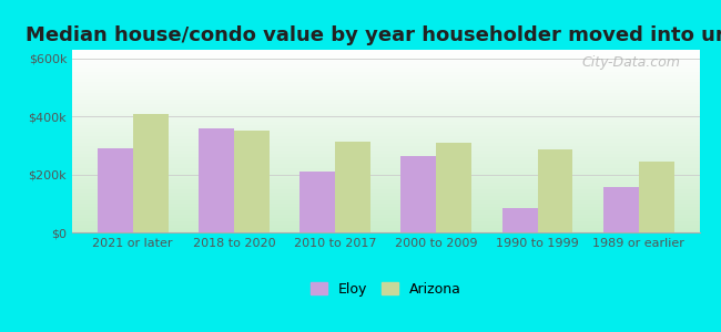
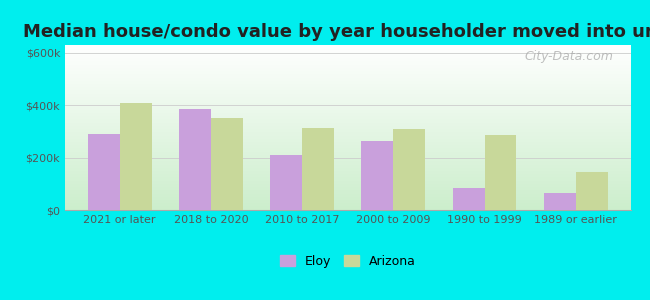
Eloy/2018 to 2020: $360k -> $385k
Eloy/1989 or earlier: $155k -> $65k
Arizona/1989 or earlier: $245k -> $145k
